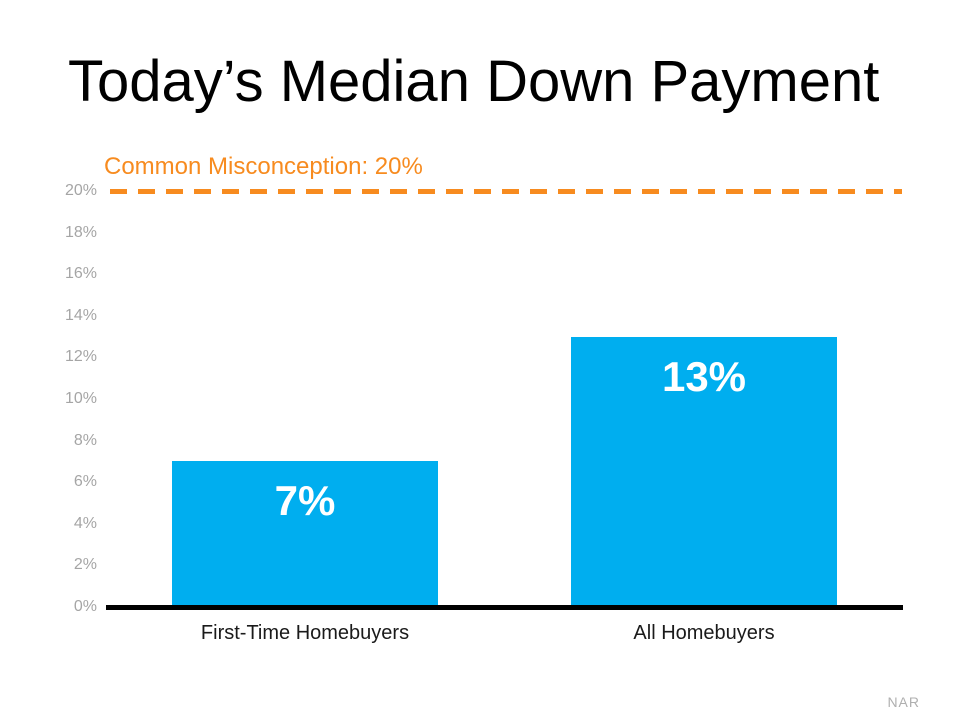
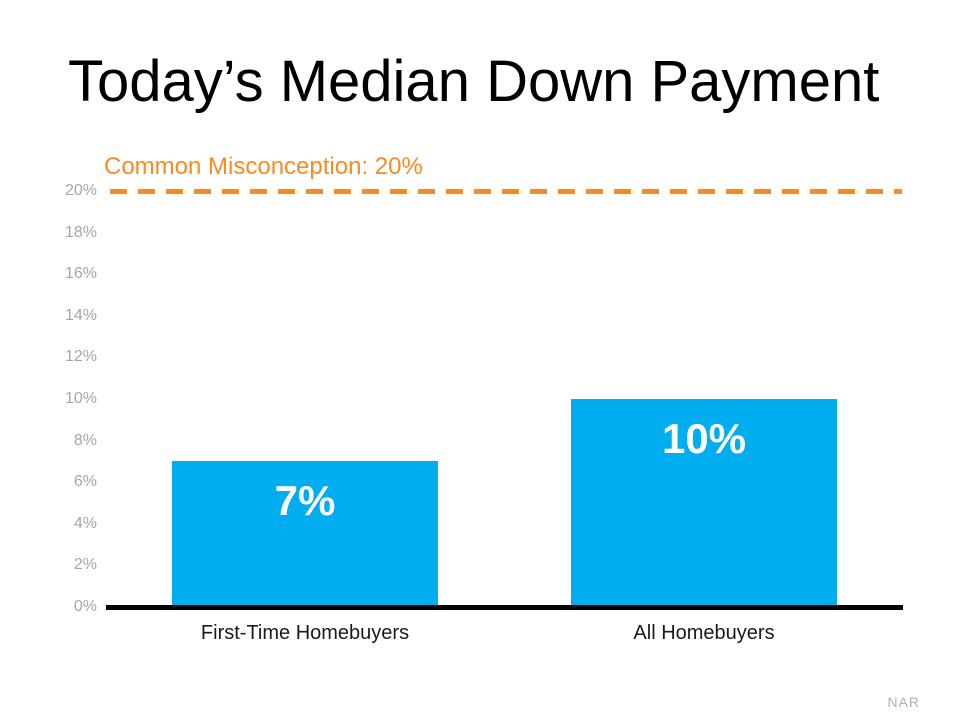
All Homebuyers: 13% -> 10%
